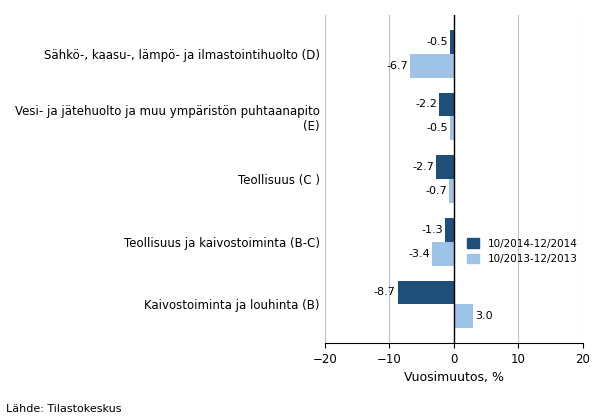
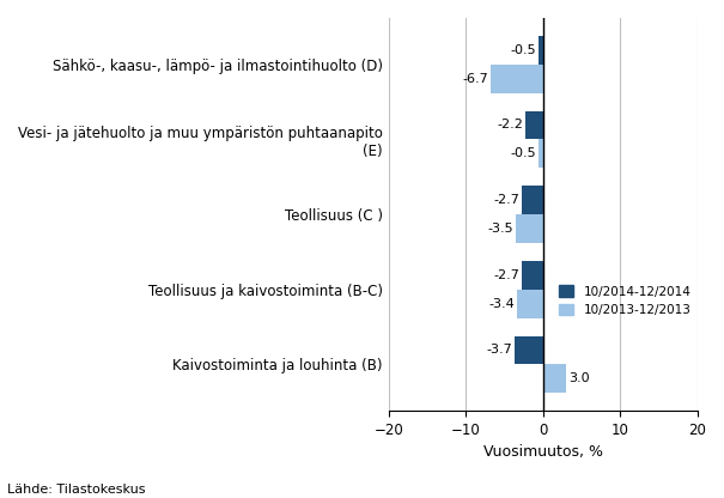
10/2013-12/2013/Teollisuus (C ): -0.7 -> -3.5
10/2014-12/2014/Teollisuus ja kaivostoiminta (B-C): -1.3 -> -2.7
10/2014-12/2014/Kaivostoiminta ja louhinta (B): -8.7 -> -3.7
